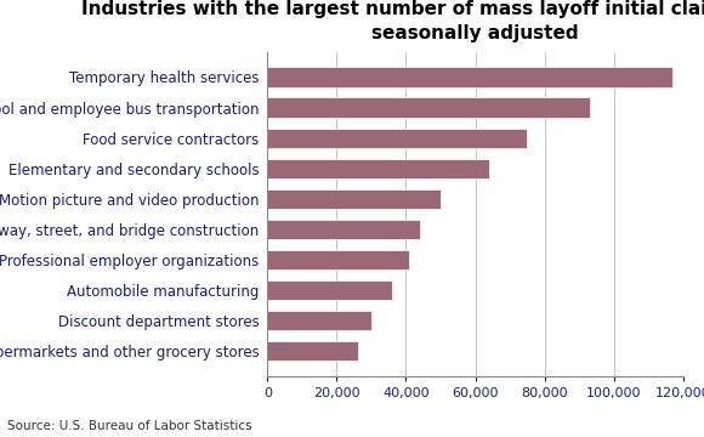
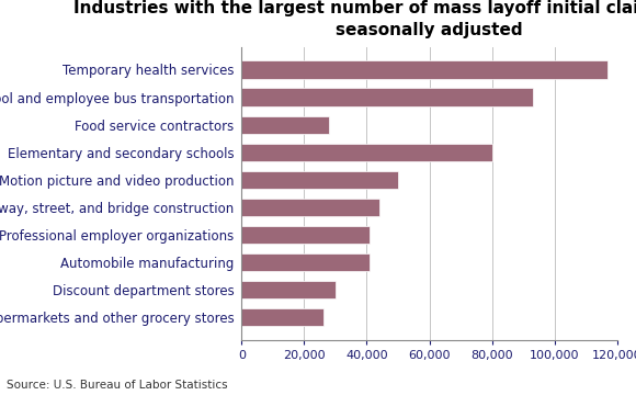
Food service contractors: 75,000 -> 28,000
Elementary and secondary schools: 64,000 -> 80,000
Automobile manufacturing: 36,000 -> 41,000
